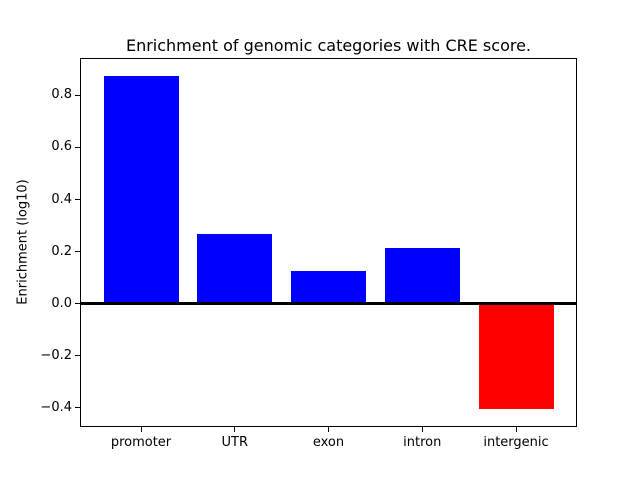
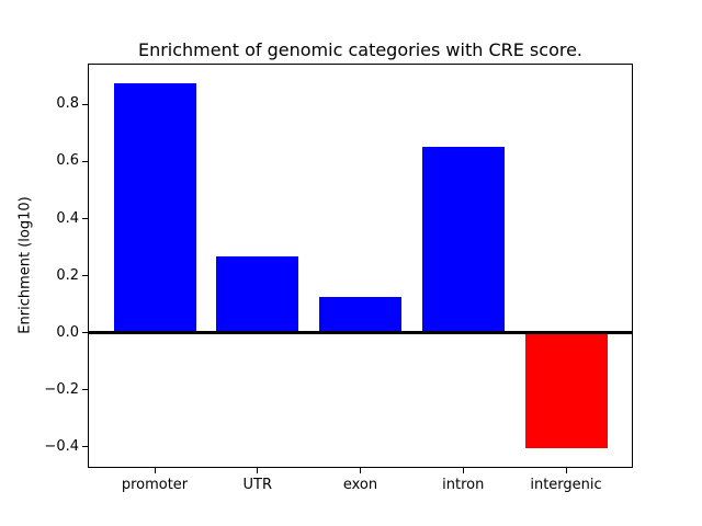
intron: 0.21 -> 0.65
